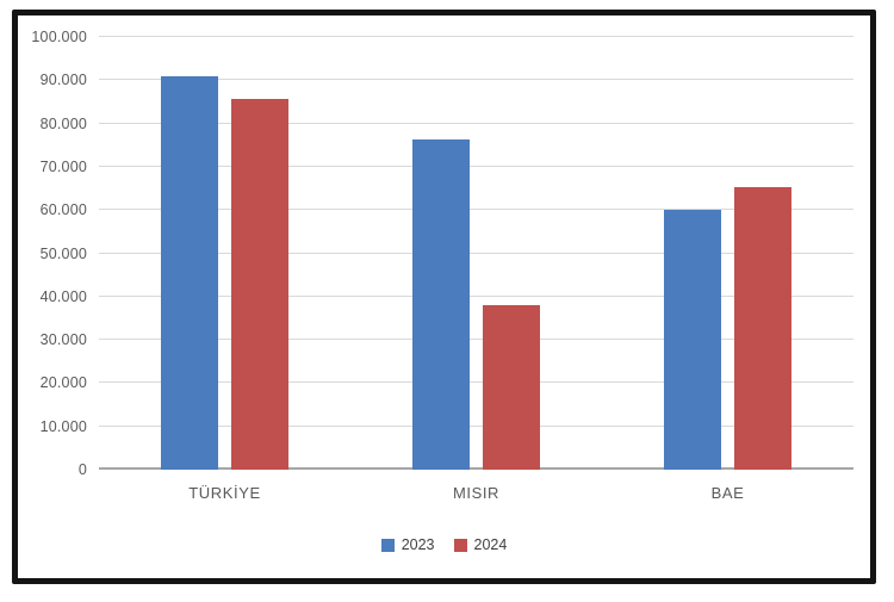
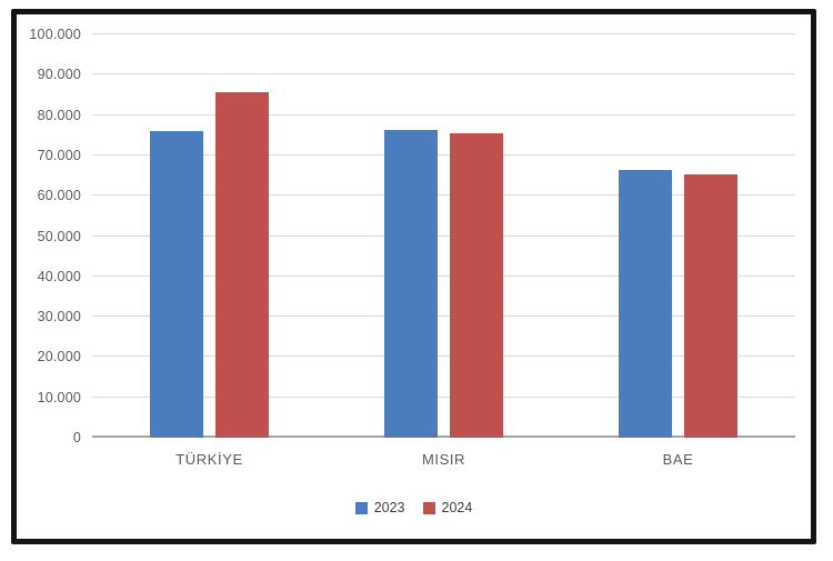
2023/TÜRKİYE: 91000 -> 76000
2024/MISIR: 38000 -> 76000
2023/BAE: 60000 -> 66000
